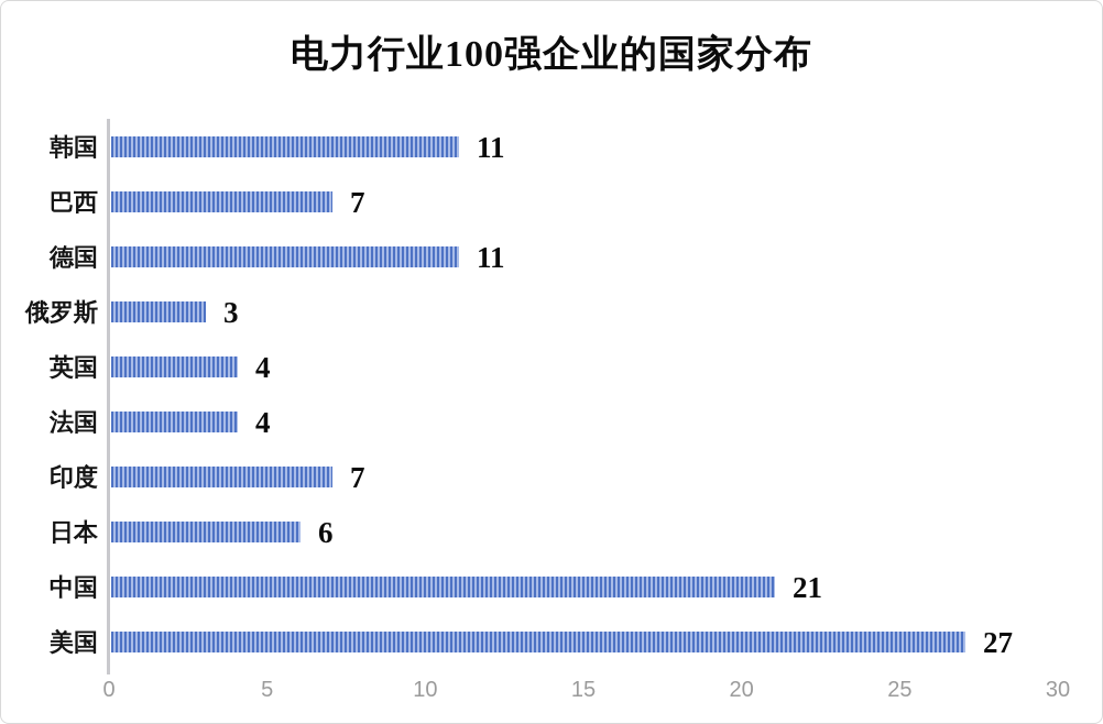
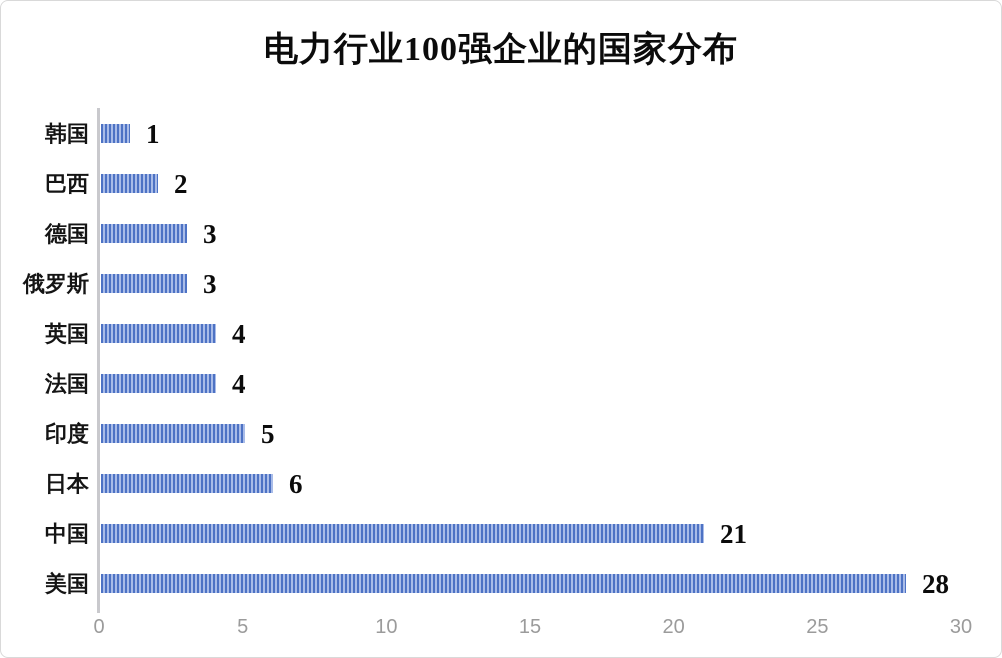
韩国: 11 -> 1
巴西: 7 -> 2
德国: 11 -> 3
印度: 7 -> 5
美国: 27 -> 28
